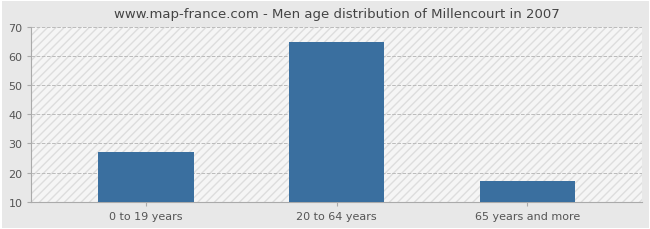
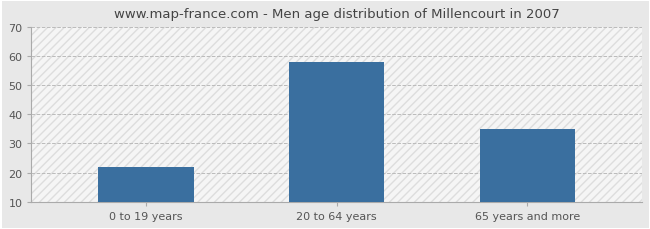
0 to 19 years: 27 -> 22
20 to 64 years: 65 -> 58
65 years and more: 17 -> 35
